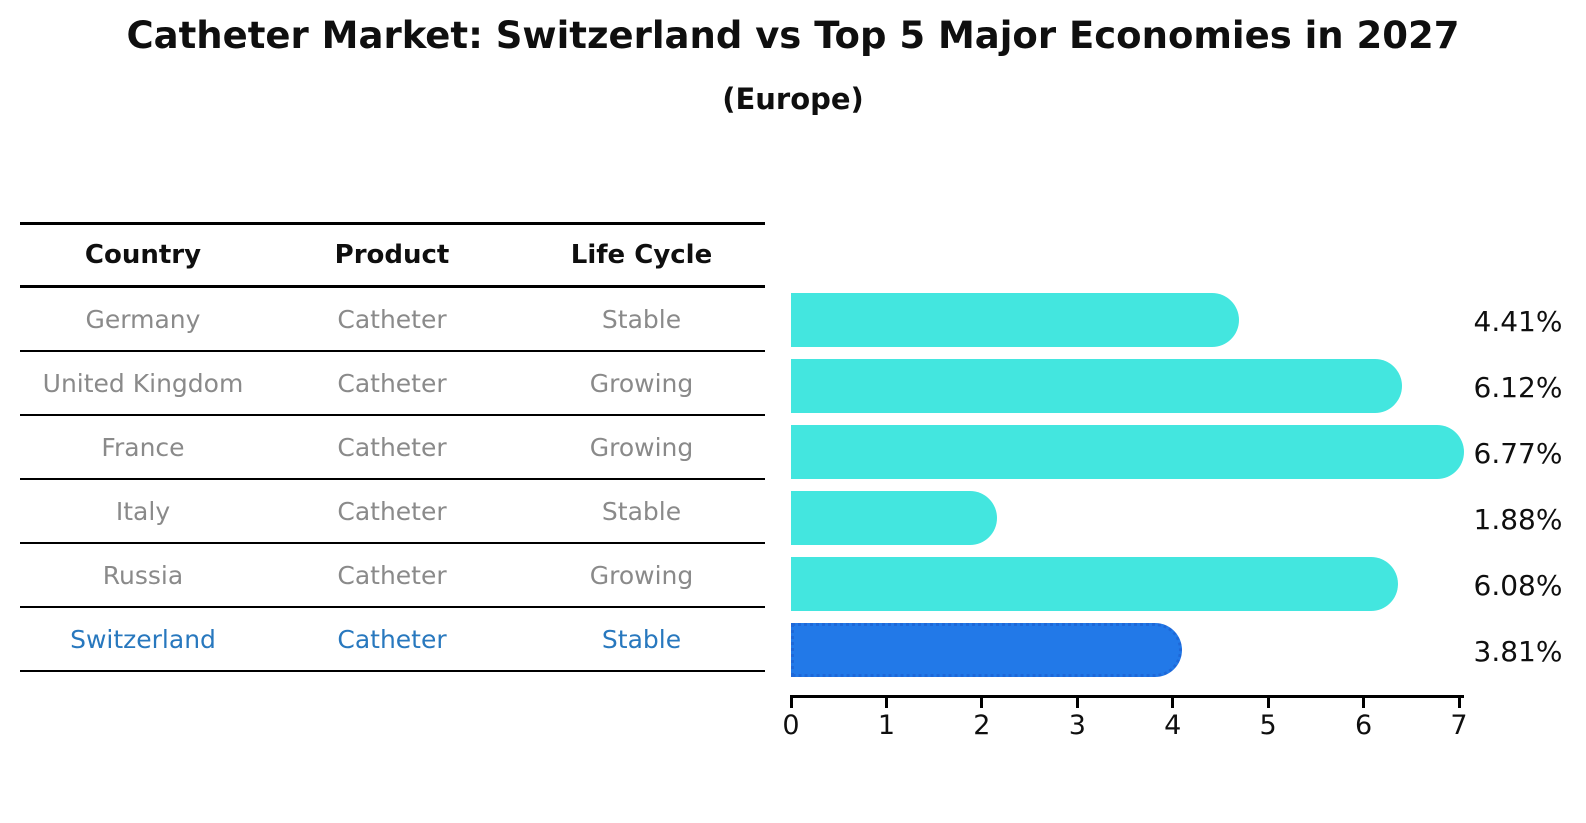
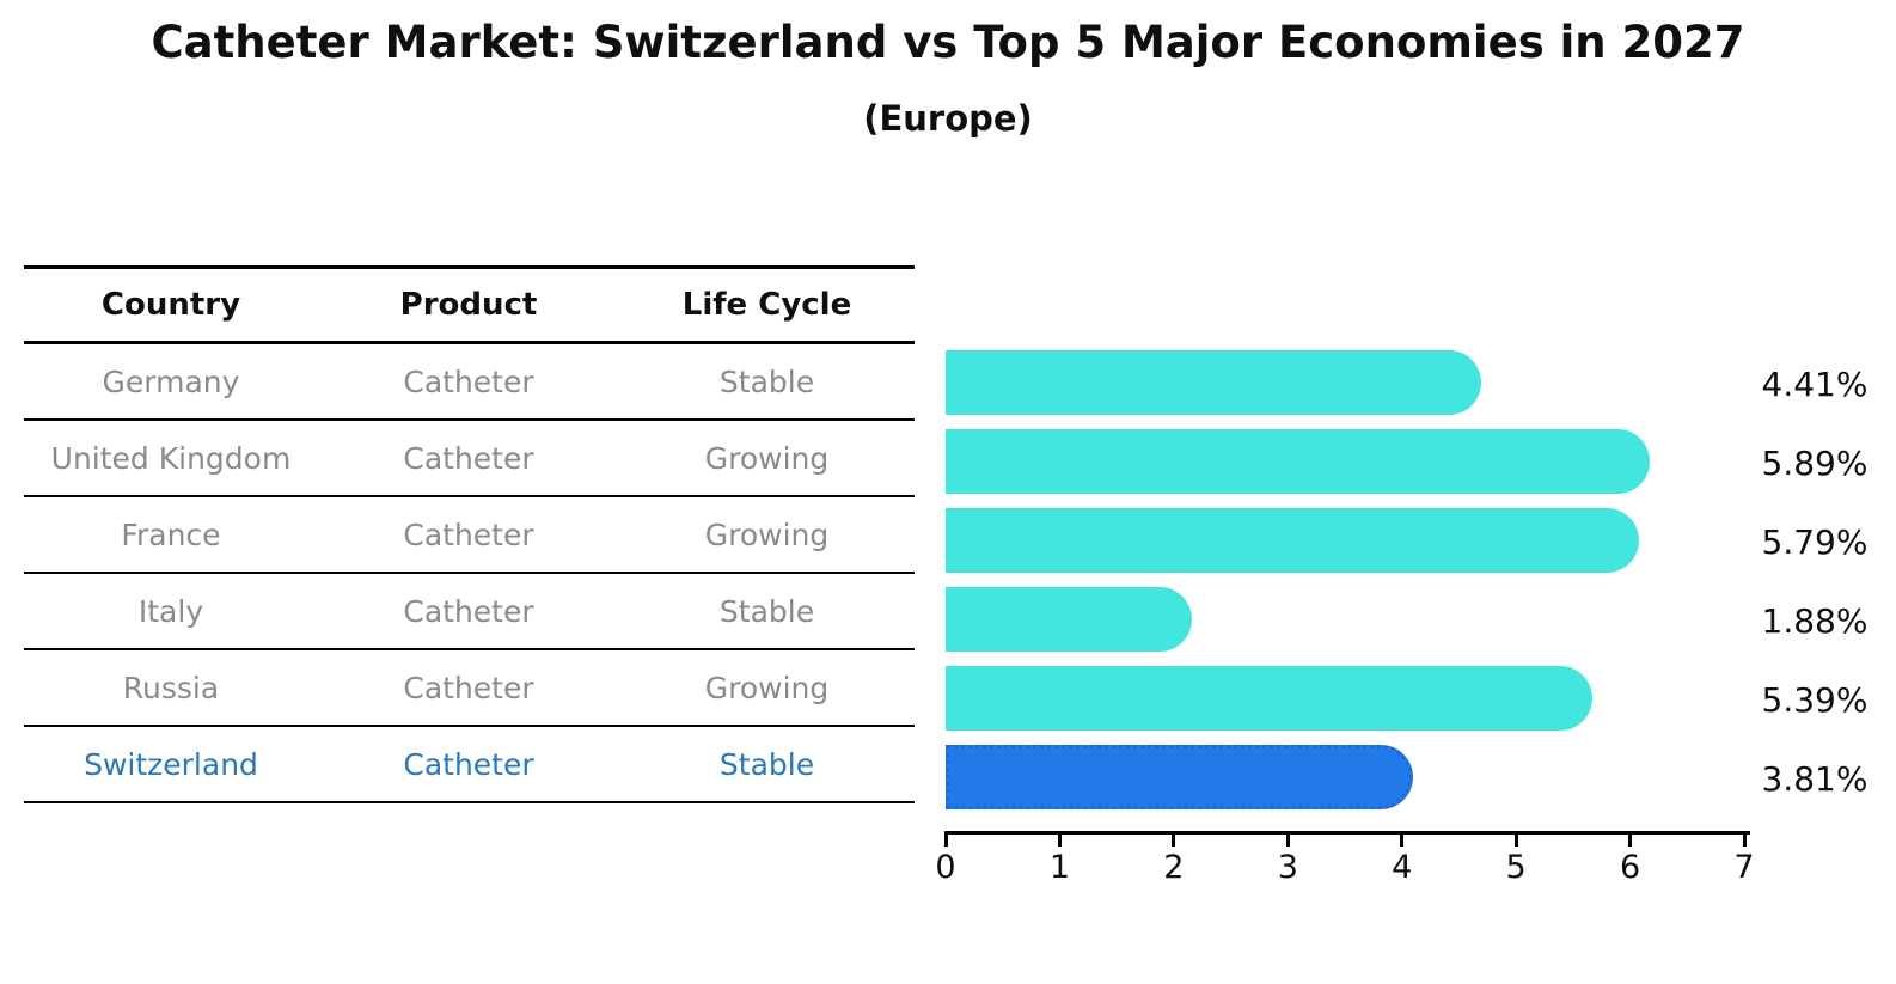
United Kingdom: 6.12% -> 5.89%
France: 6.77% -> 5.79%
Russia: 6.08% -> 5.39%
